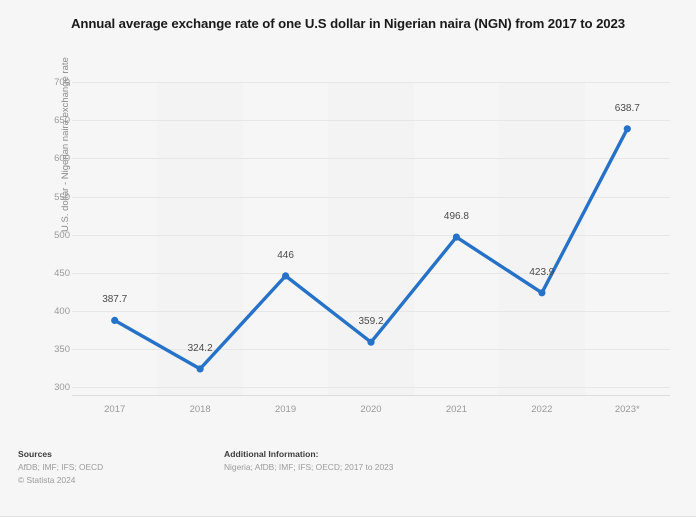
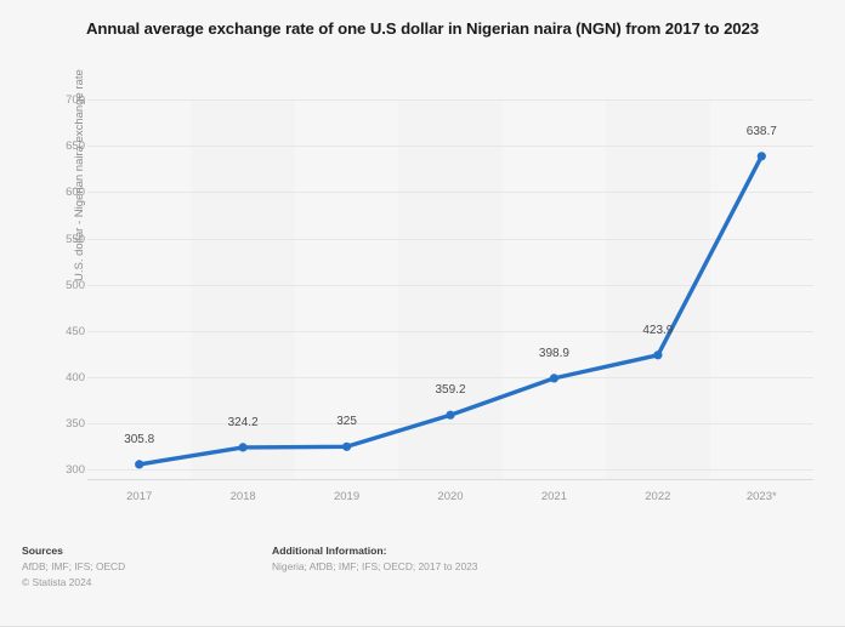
2017: 387.7 -> 305.8
2019: 446 -> 325
2021: 496.8 -> 398.9
